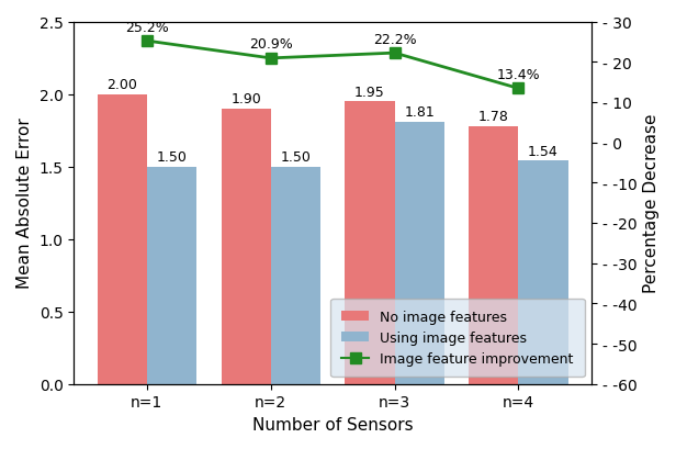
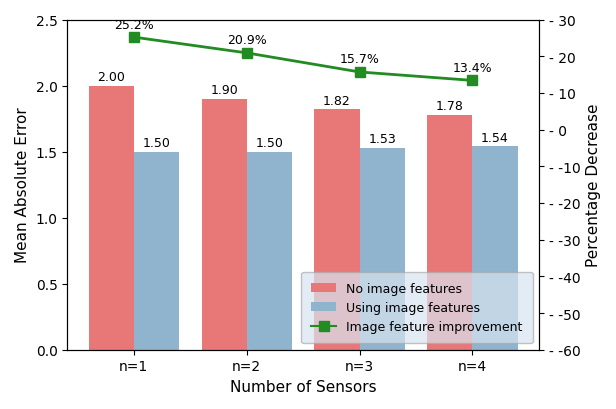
No image features/n=3: 1.95 -> 1.82
Image feature improvement/n=3: 22.2% -> 15.7%
Using image features/n=3: 1.81 -> 1.53
